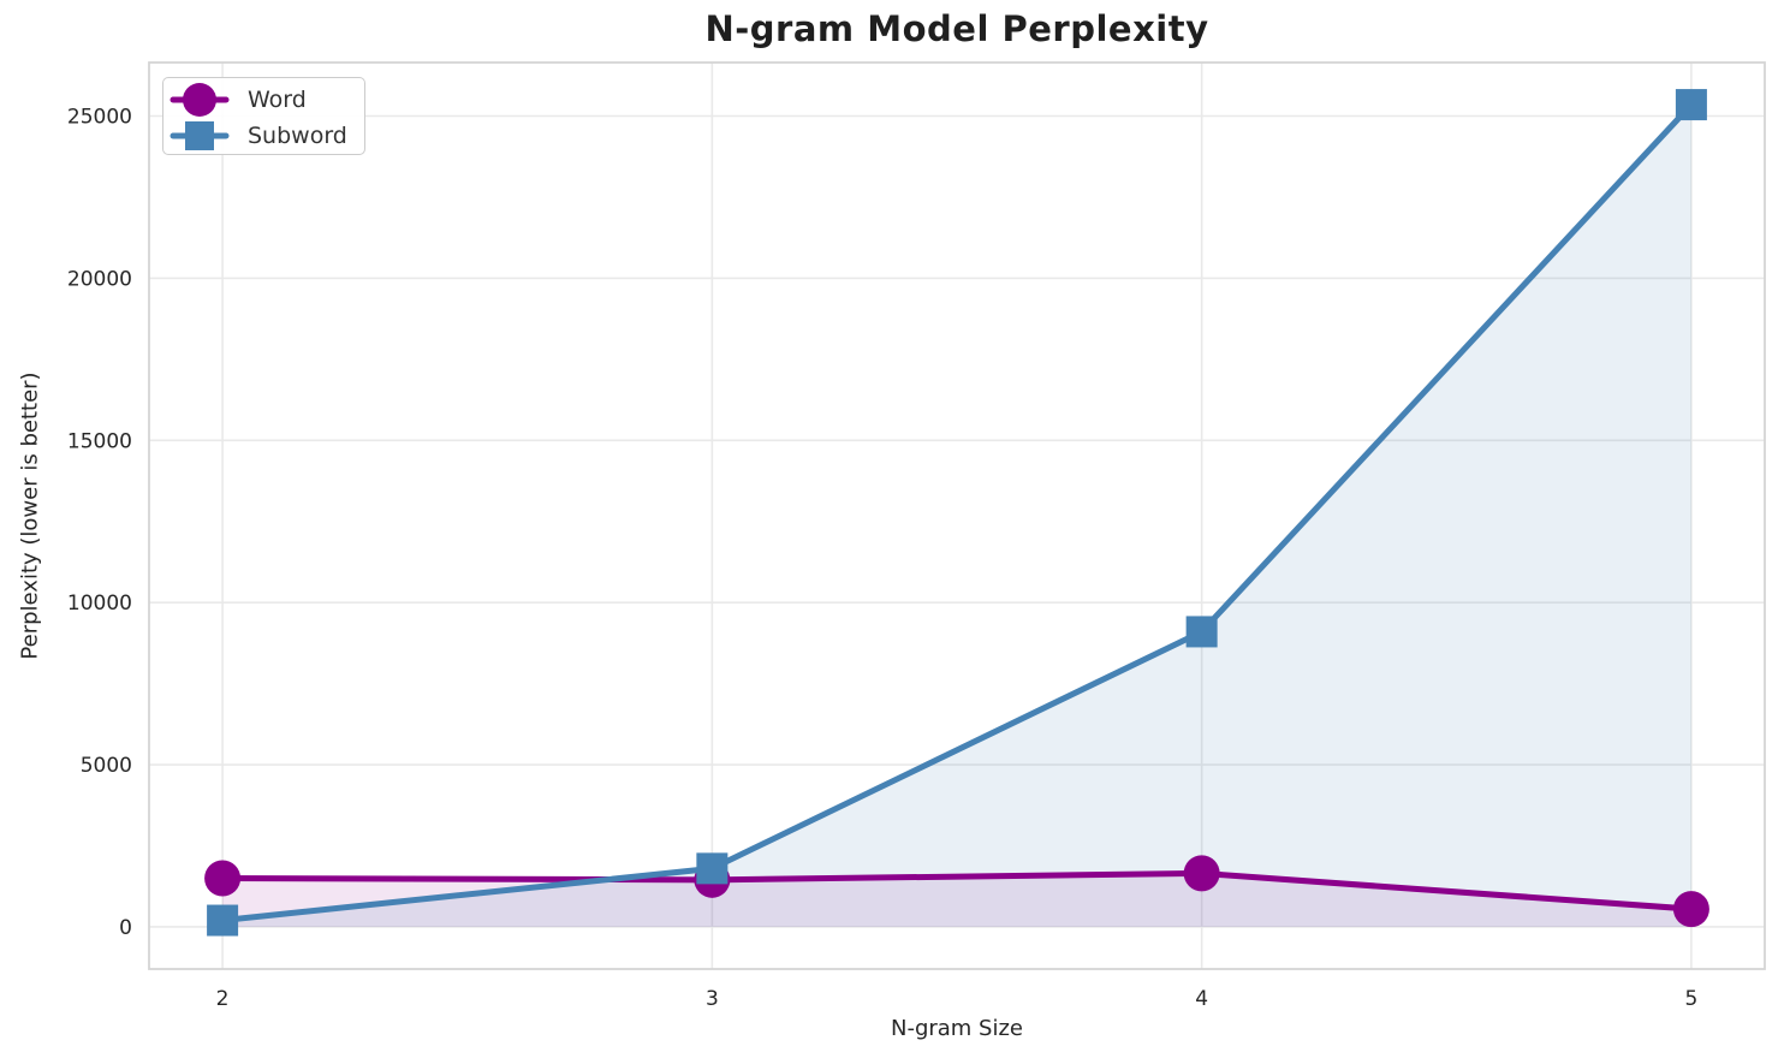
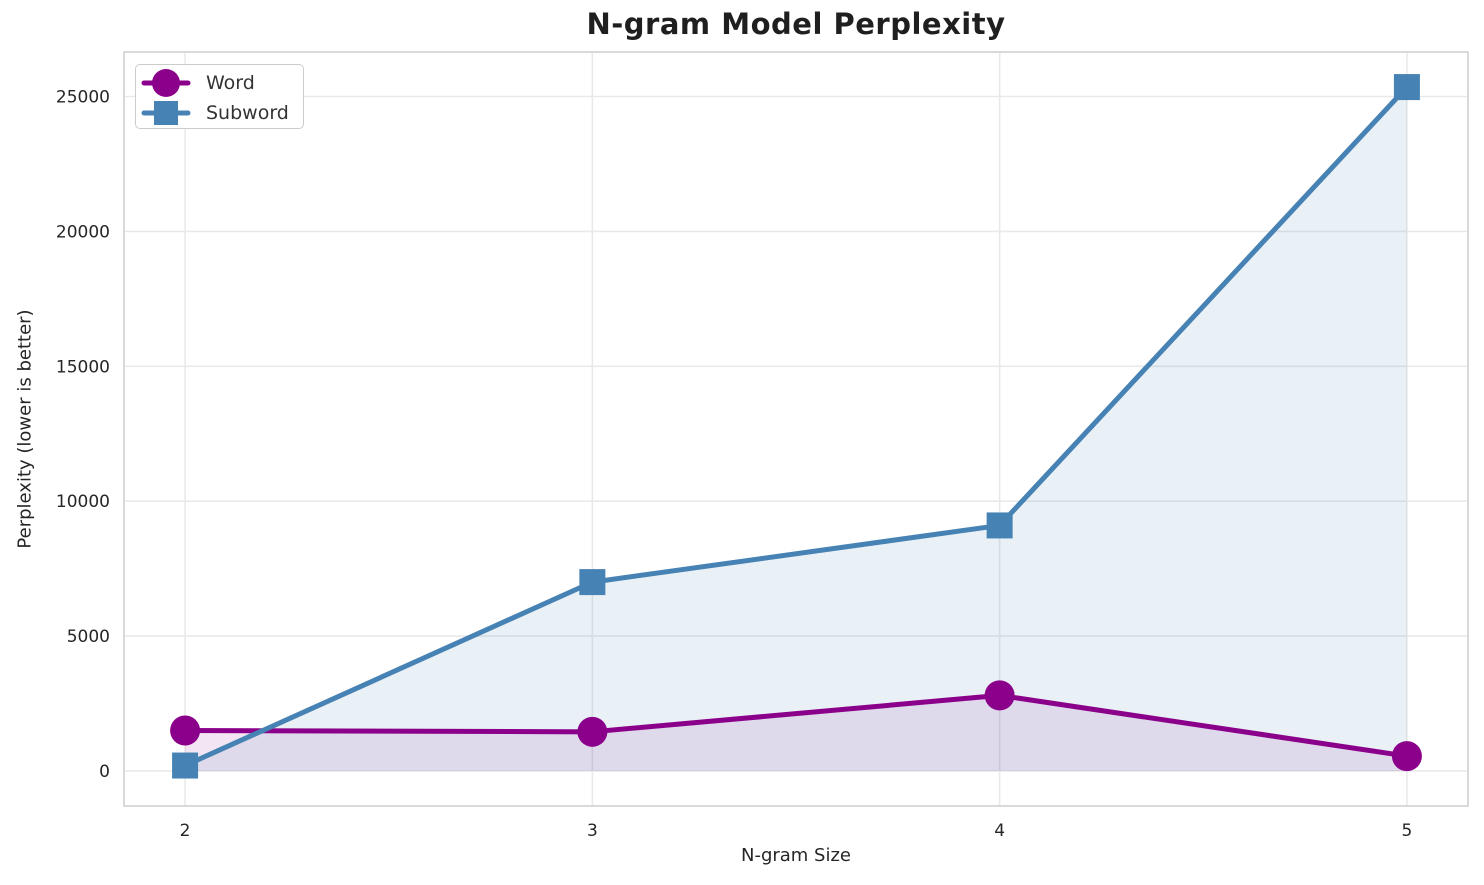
Subword/3: 1800 -> 7000
Word/4: 1600 -> 2800
